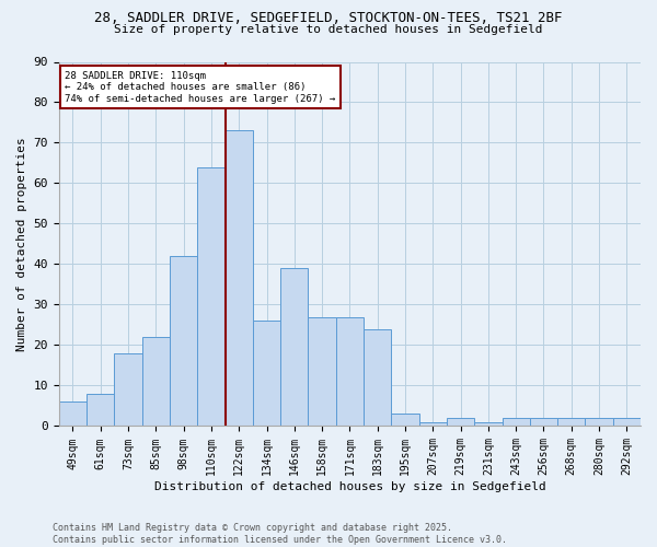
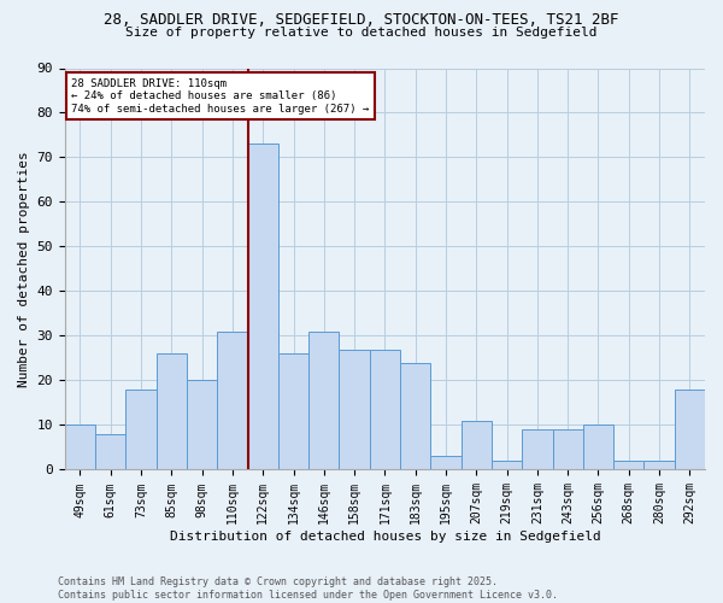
49sqm: 6 -> 10
85sqm: 22 -> 26
98sqm: 42 -> 20
110sqm: 64 -> 31
146sqm: 39 -> 31
207sqm: 1 -> 11
231sqm: 1 -> 9
243sqm: 2 -> 9
256sqm: 2 -> 10
292sqm: 2 -> 18
